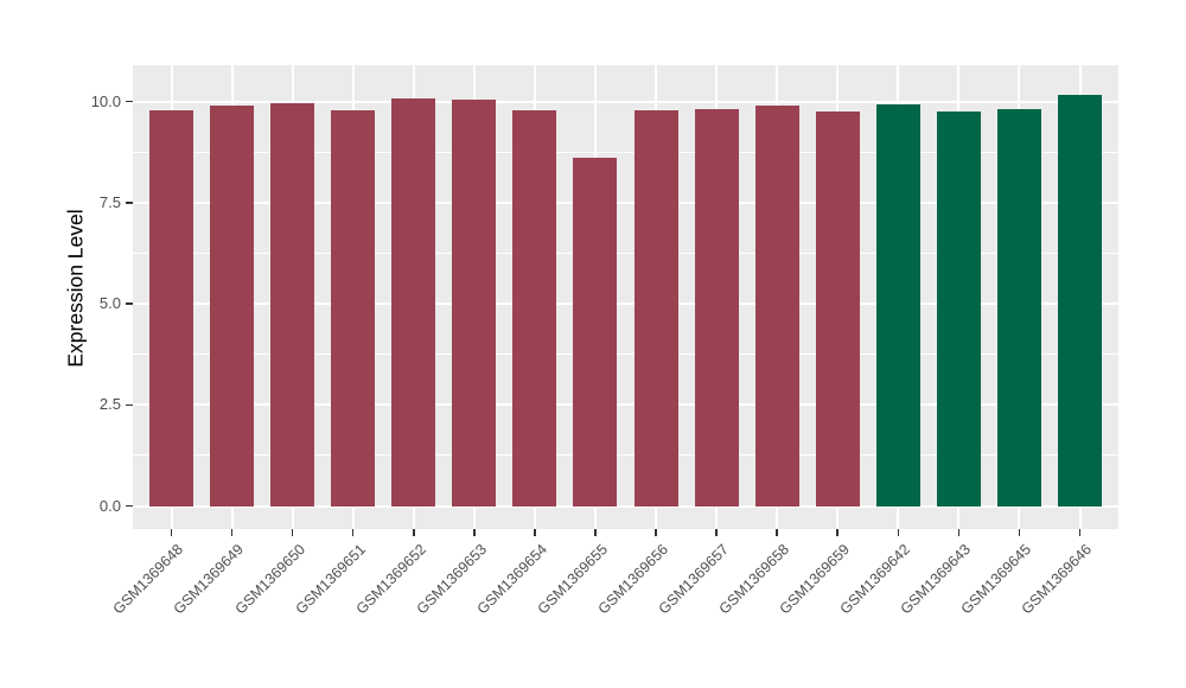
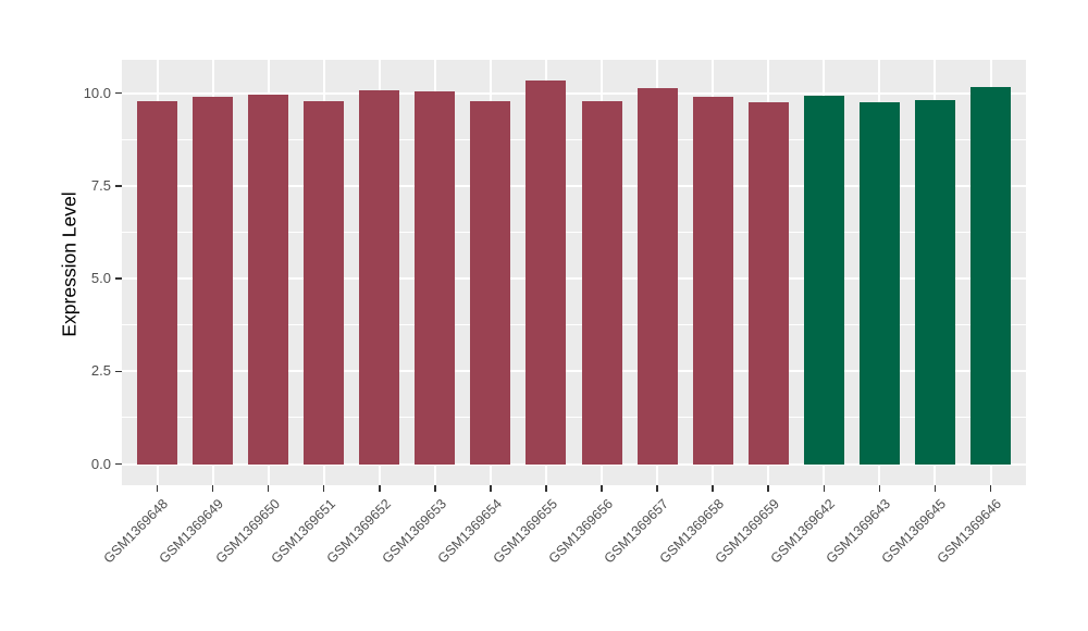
GSM1369655: 8.6 -> 10.3
GSM1369657: 9.8 -> 10.2
